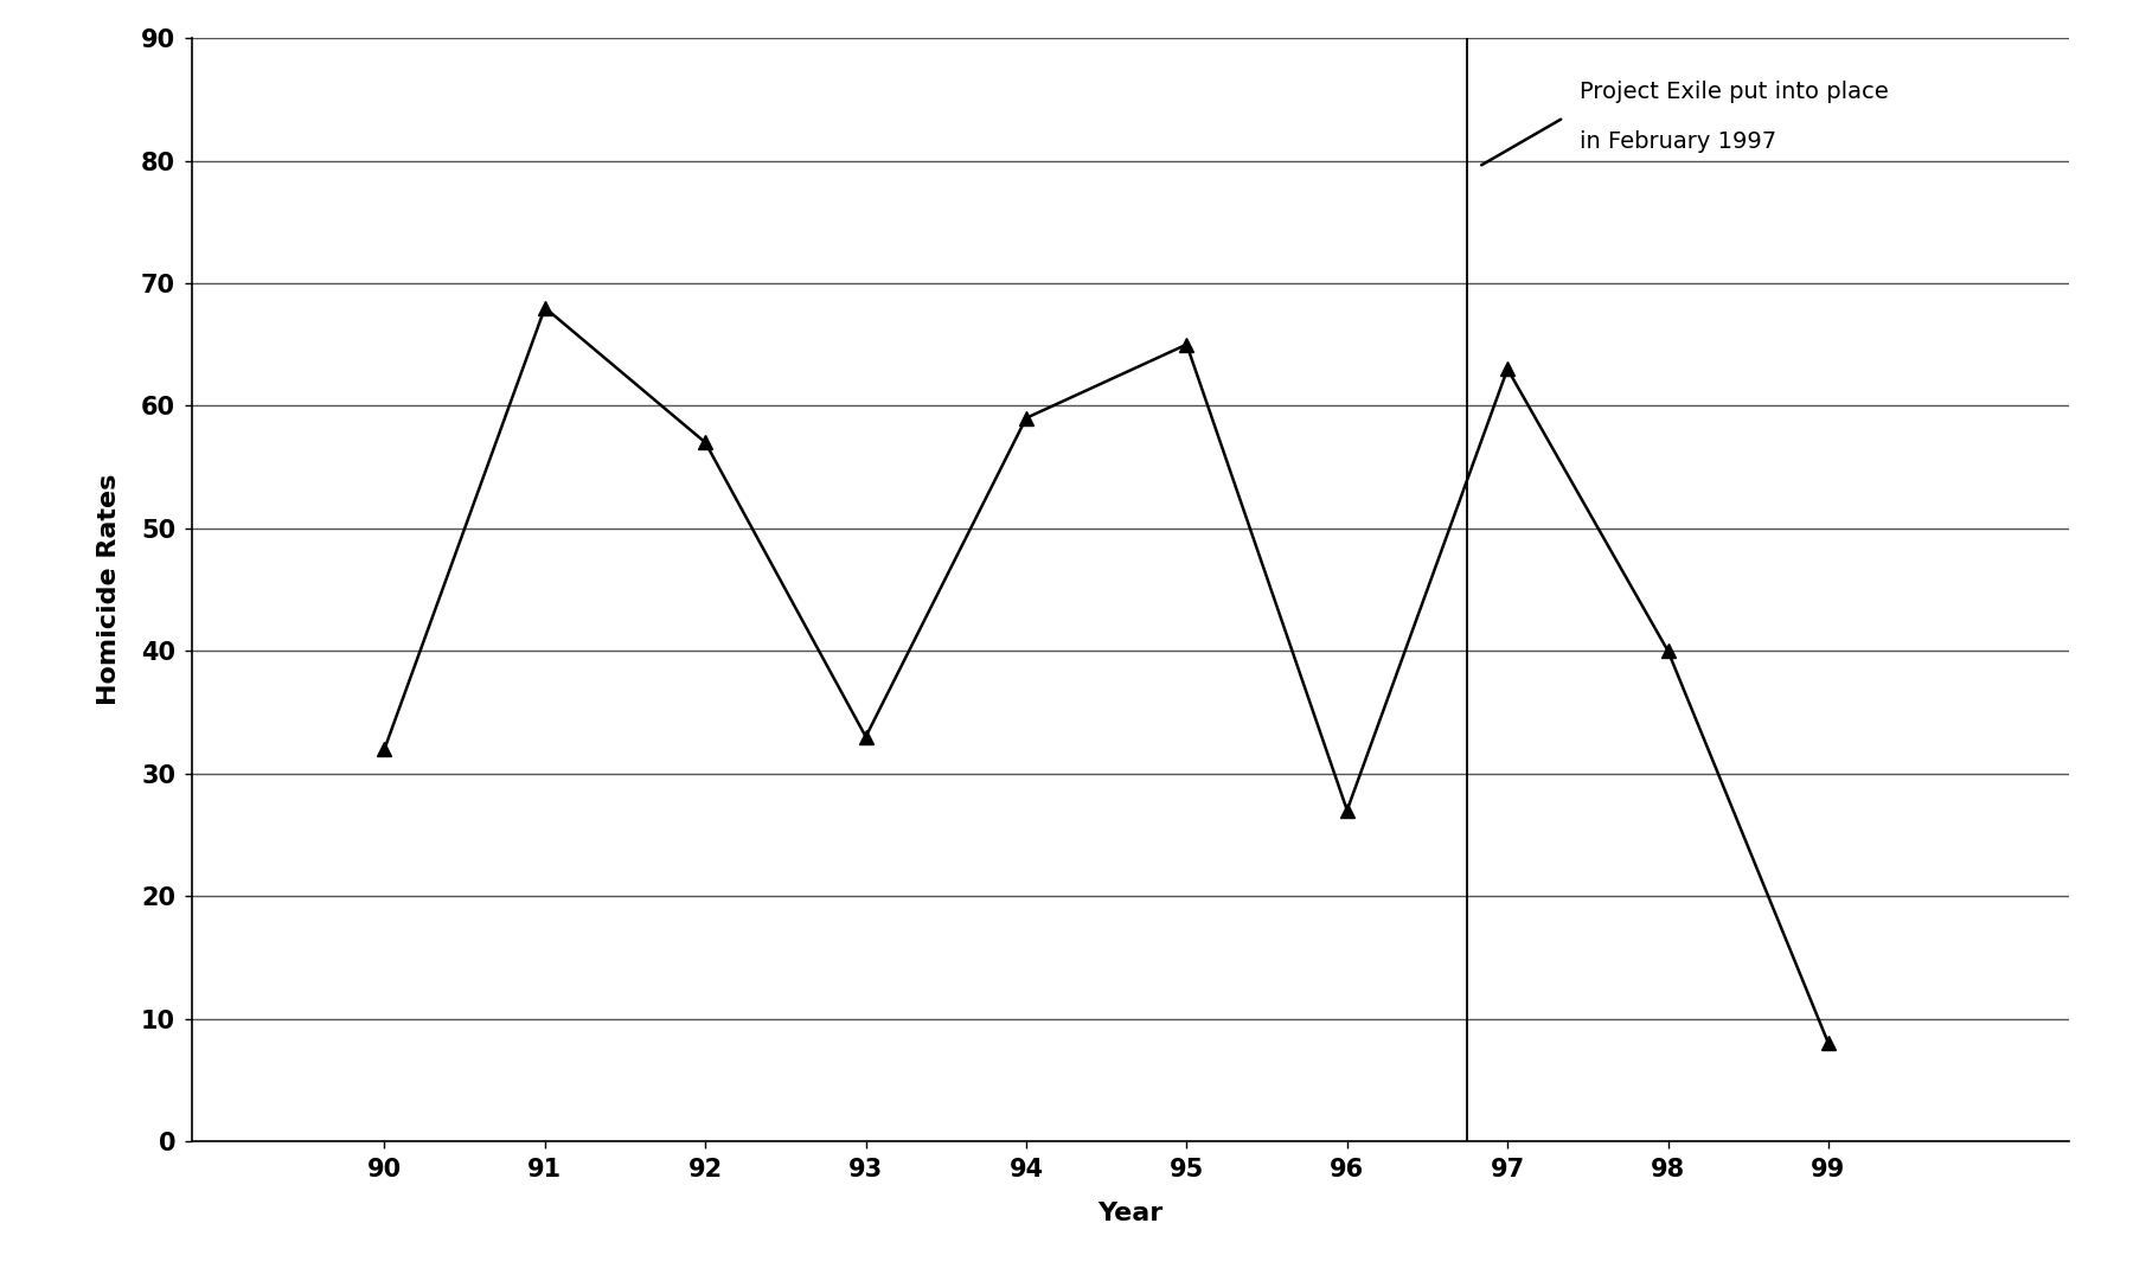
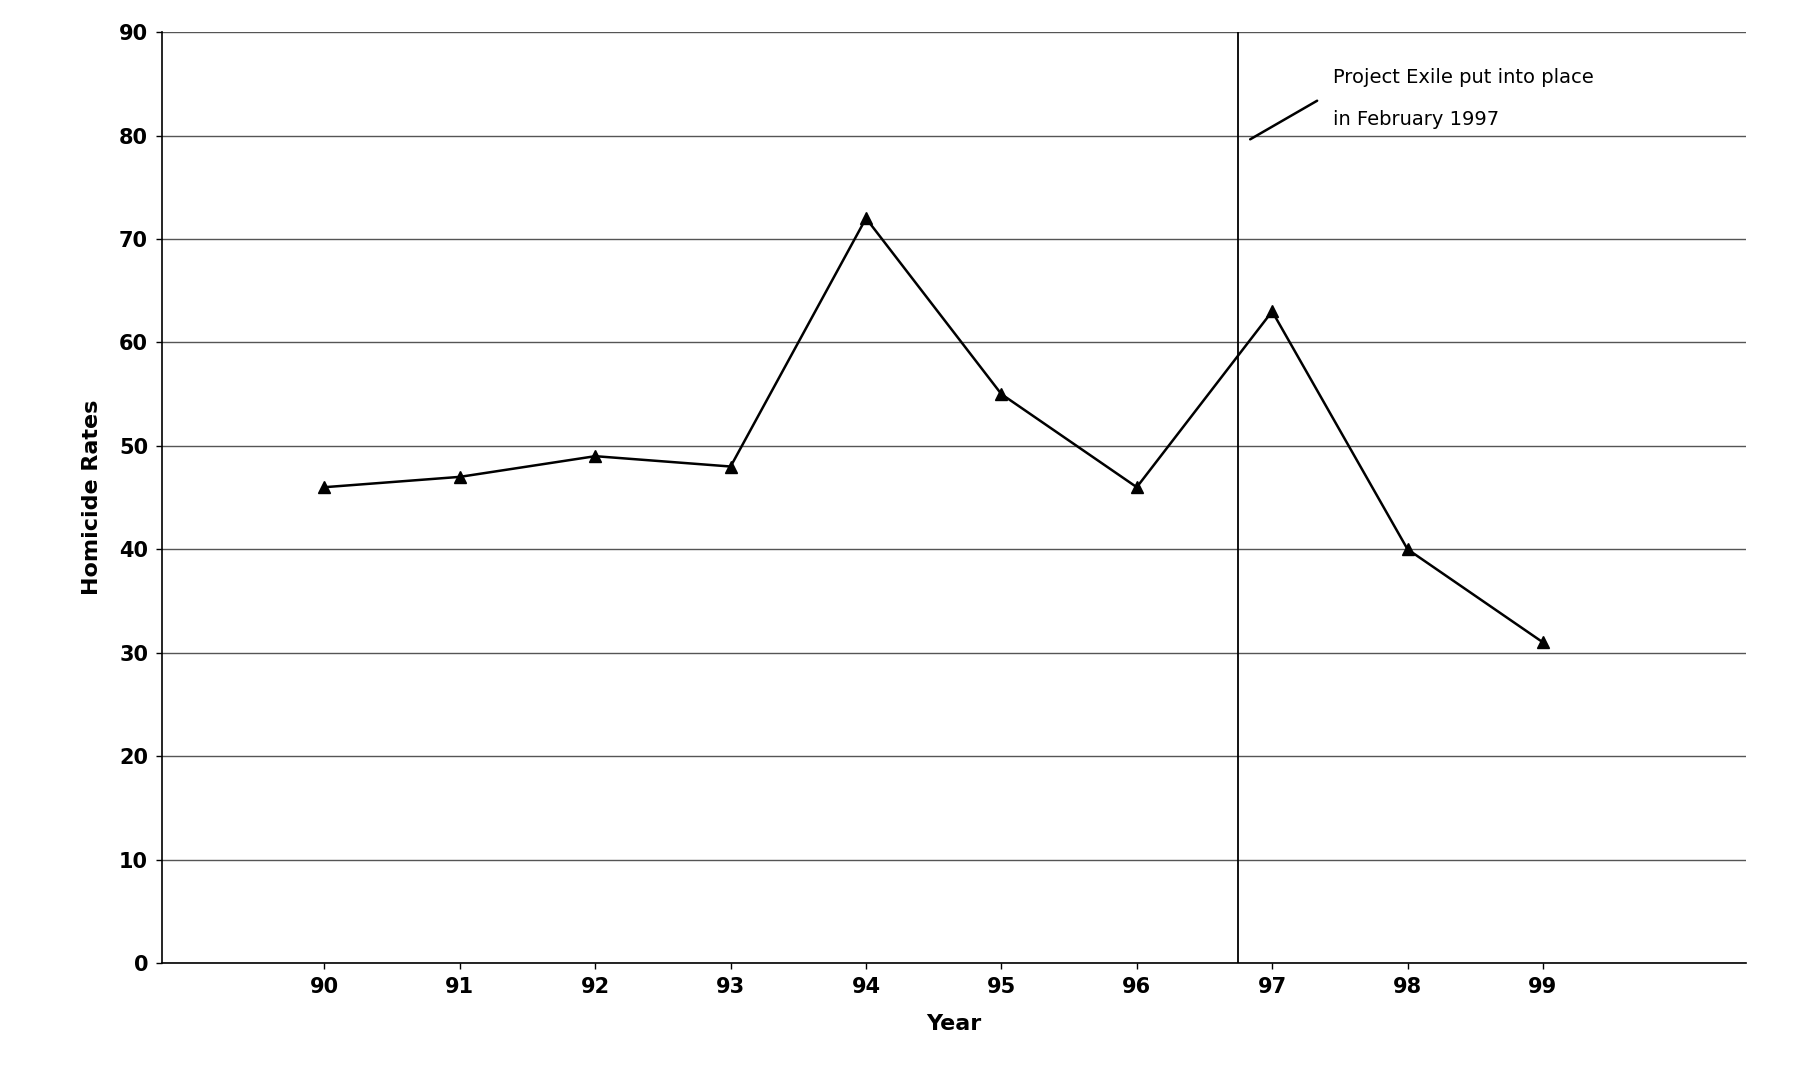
90: 32 -> 46
91: 68 -> 47
92: 57 -> 49
93: 33 -> 48
94: 59 -> 72
95: 65 -> 55
96: 27 -> 46
99: 8 -> 31
